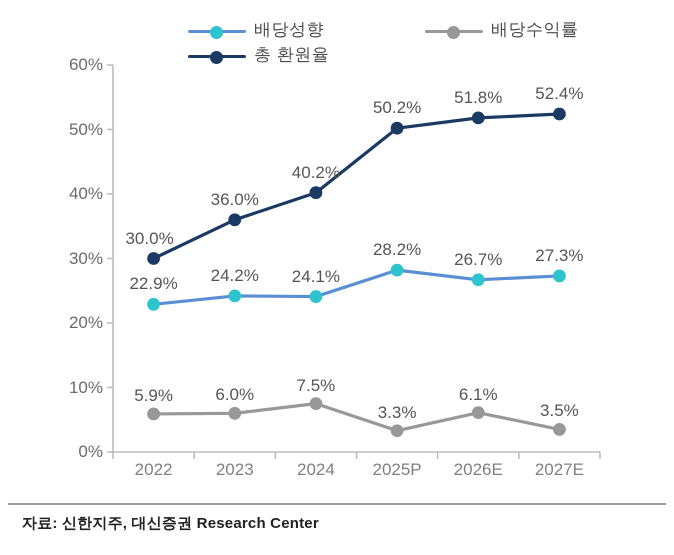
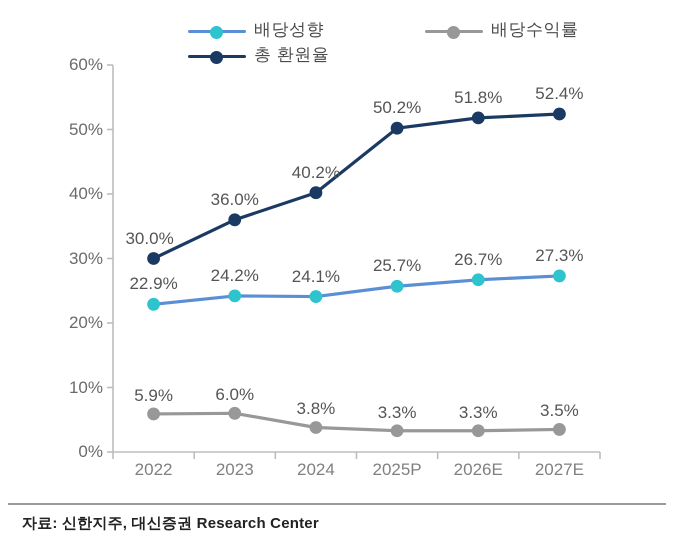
배당수익률/2024: 7.5% -> 3.8%
배당성향/2025P: 28.2% -> 25.7%
배당수익률/2026E: 6.1% -> 3.3%
